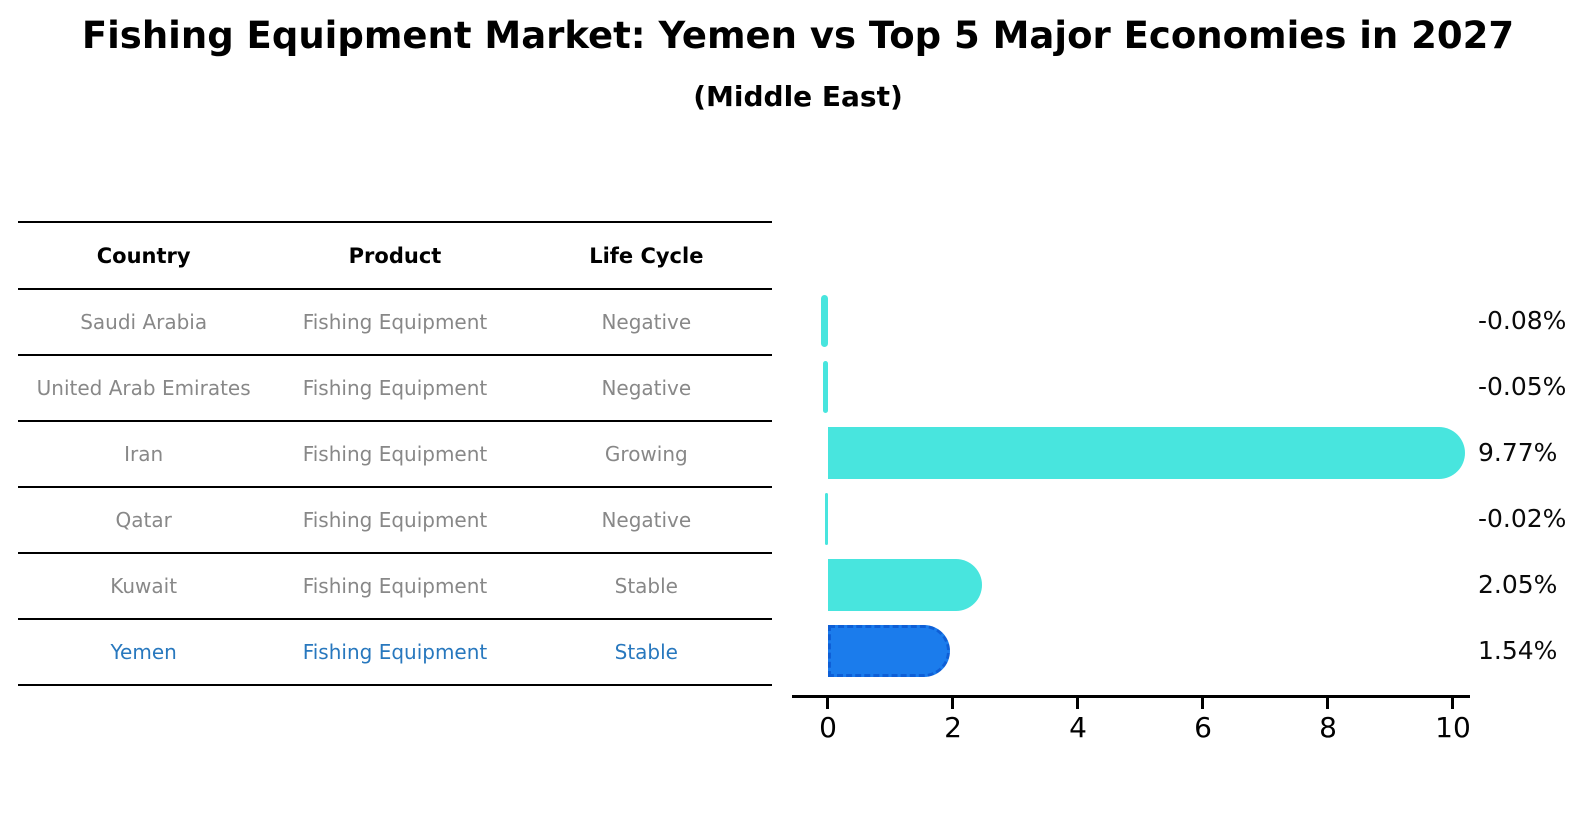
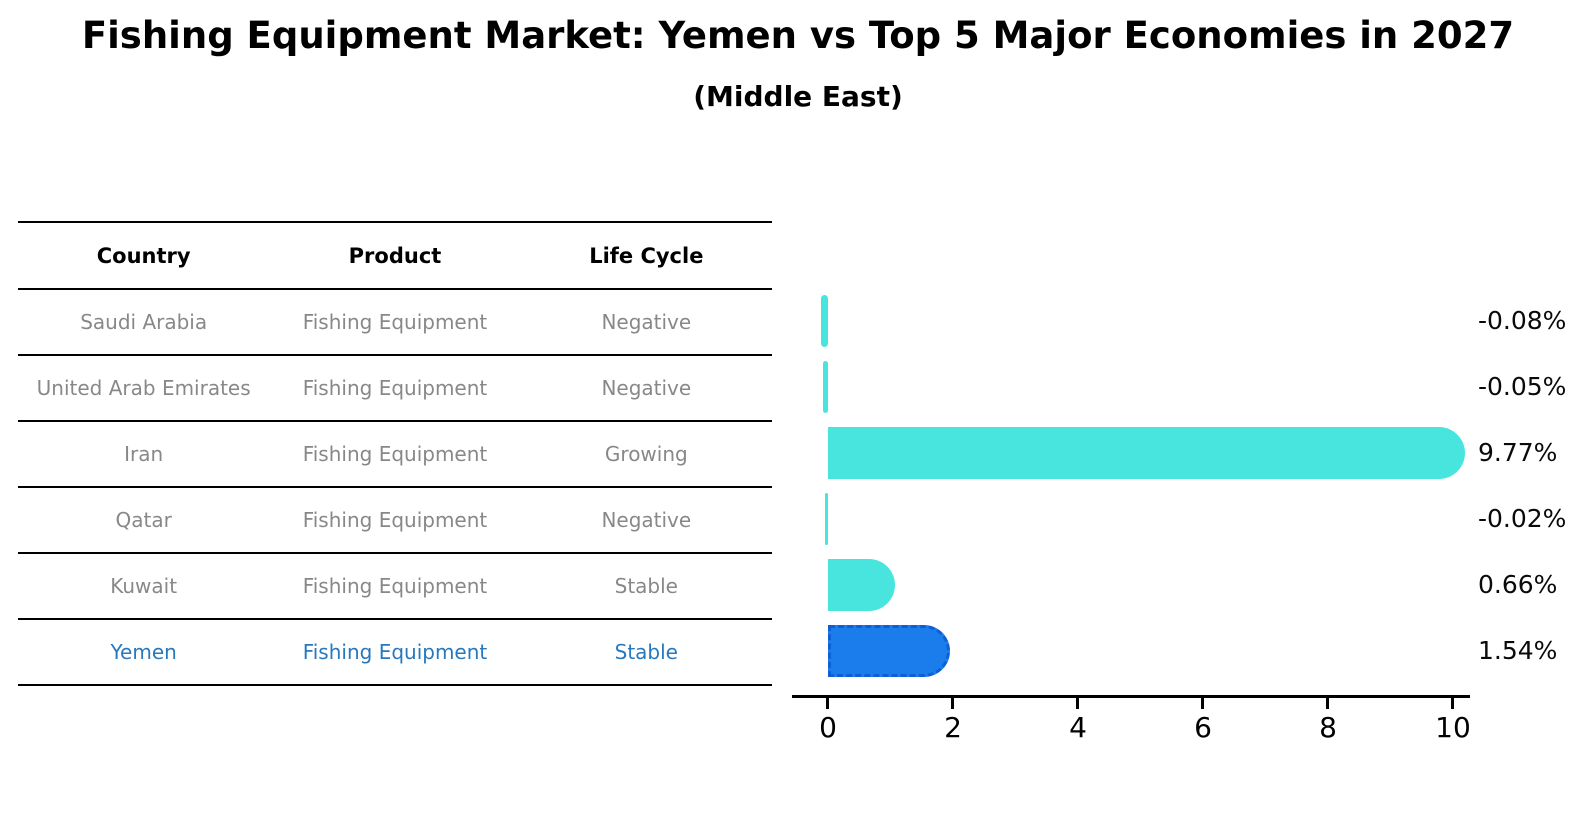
Kuwait: 2.05% -> 0.66%
